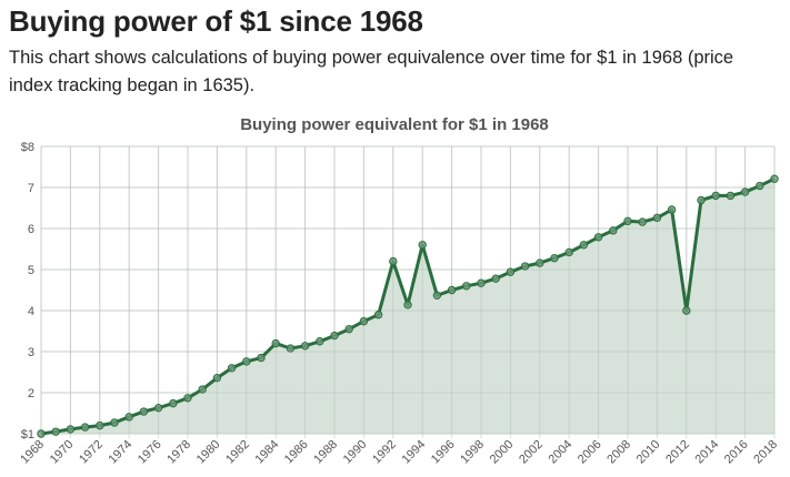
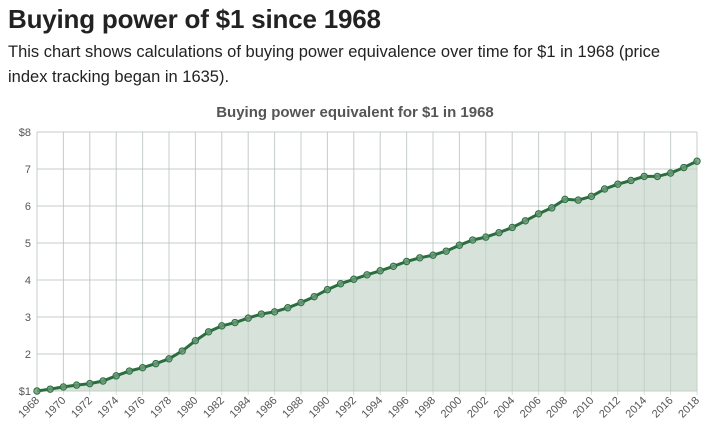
1984: $3.2 -> $3.0
1992: $5.2 -> $4.0
1994: $5.6 -> $4.2
2012: $4.0 -> $6.6
